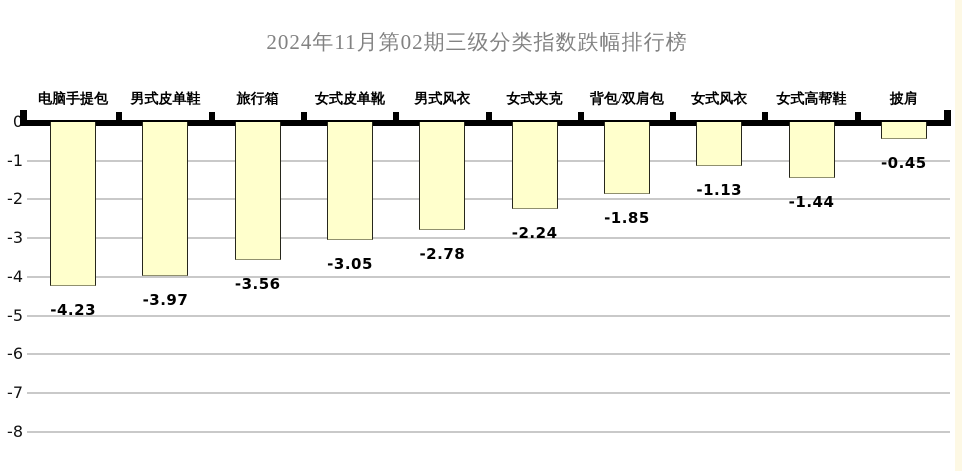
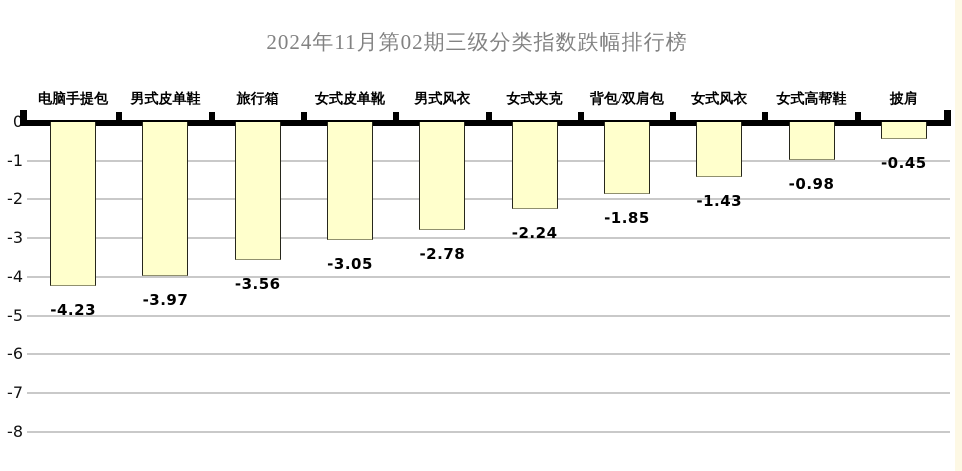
女式风衣: -1.13 -> -1.43
女式高帮鞋: -1.44 -> -0.98
